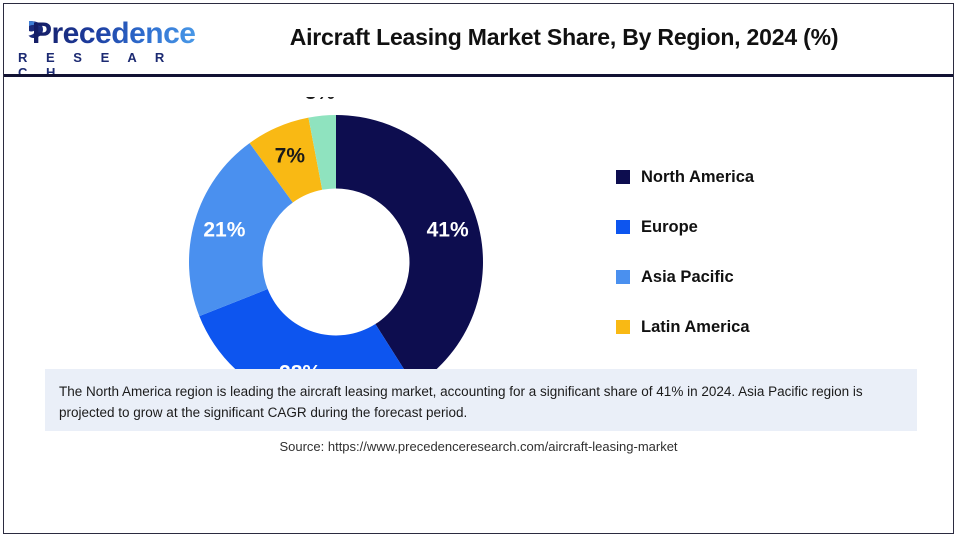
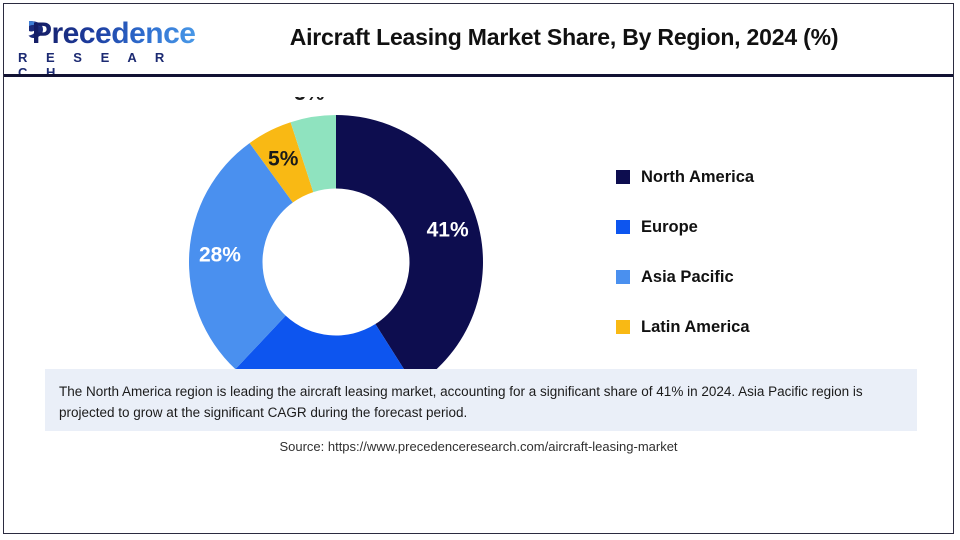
Europe: 28% -> 21%
Asia Pacific: 21% -> 28%
Latin America: 7% -> 5%
MEA: 3% -> 5%
